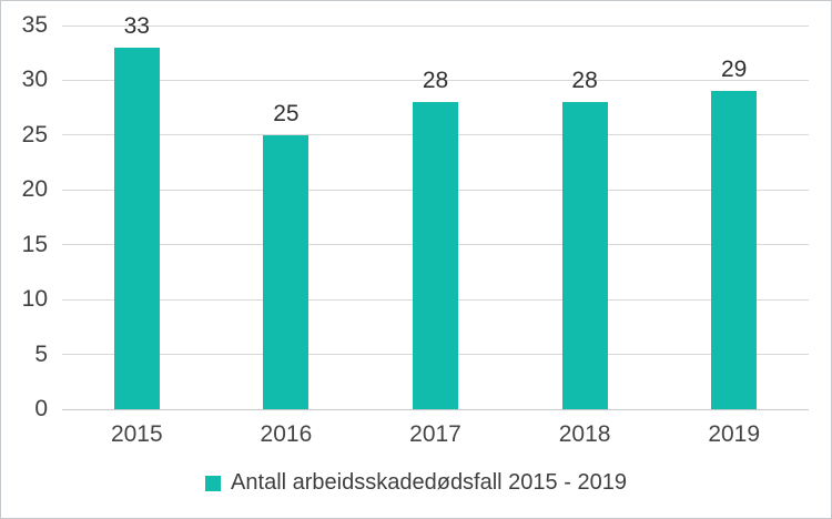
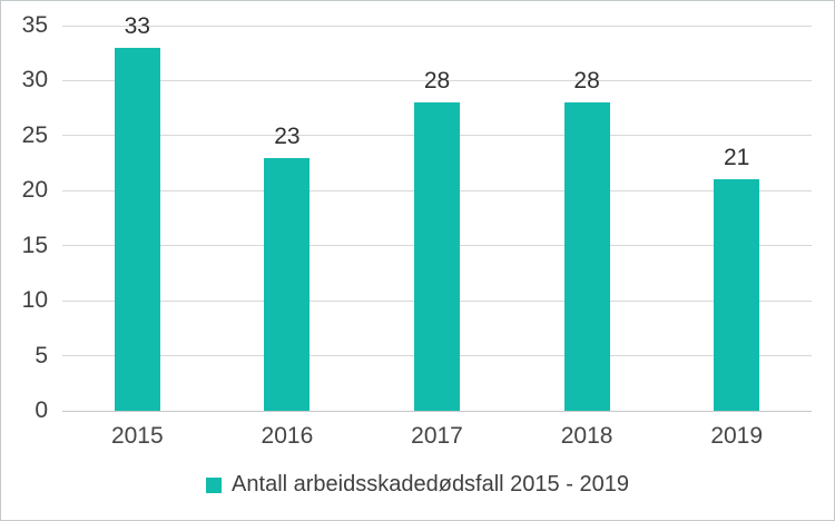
2016: 25 -> 23
2019: 29 -> 21
